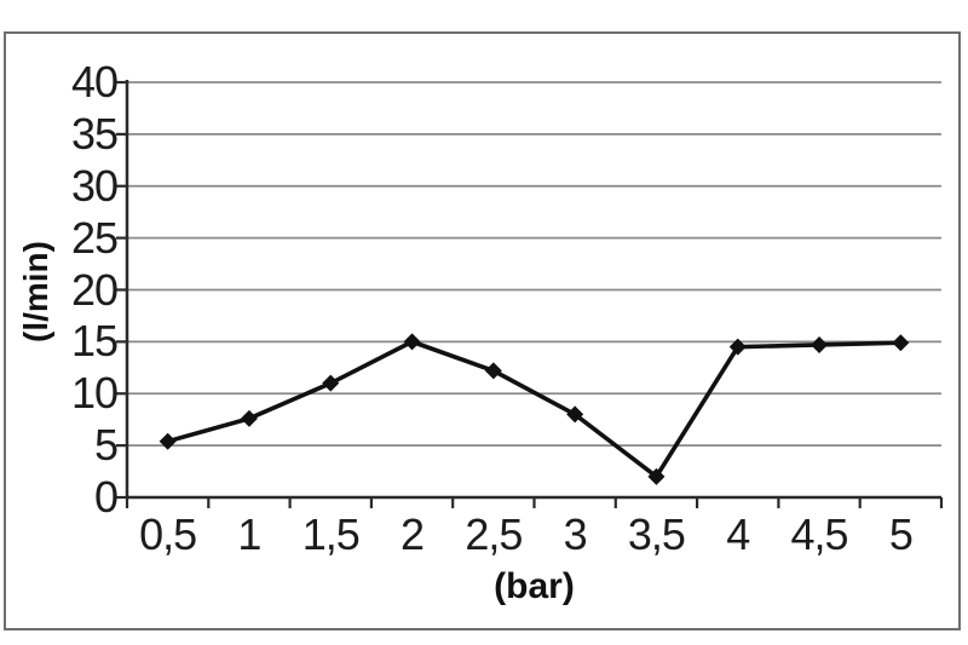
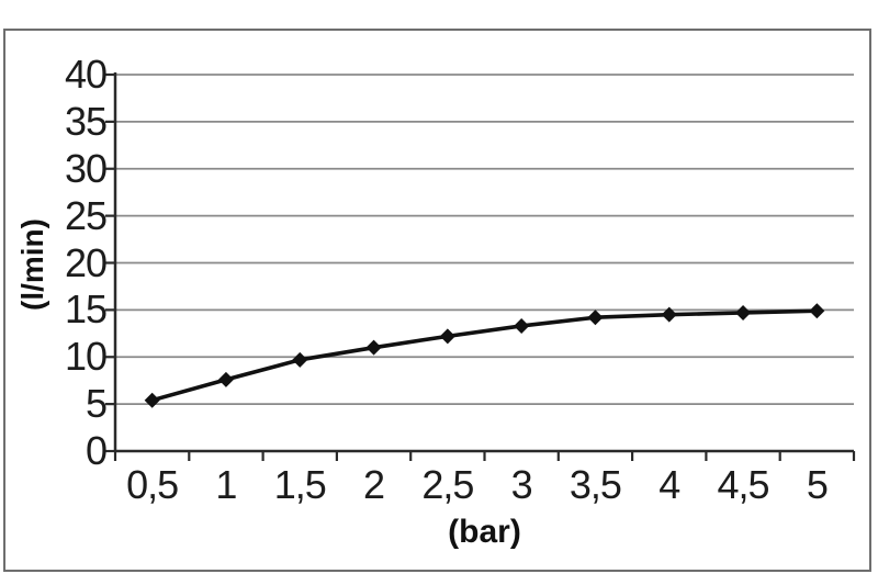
1,5: 11 -> 10
2: 15 -> 11
3: 8 -> 13
3,5: 2 -> 14
